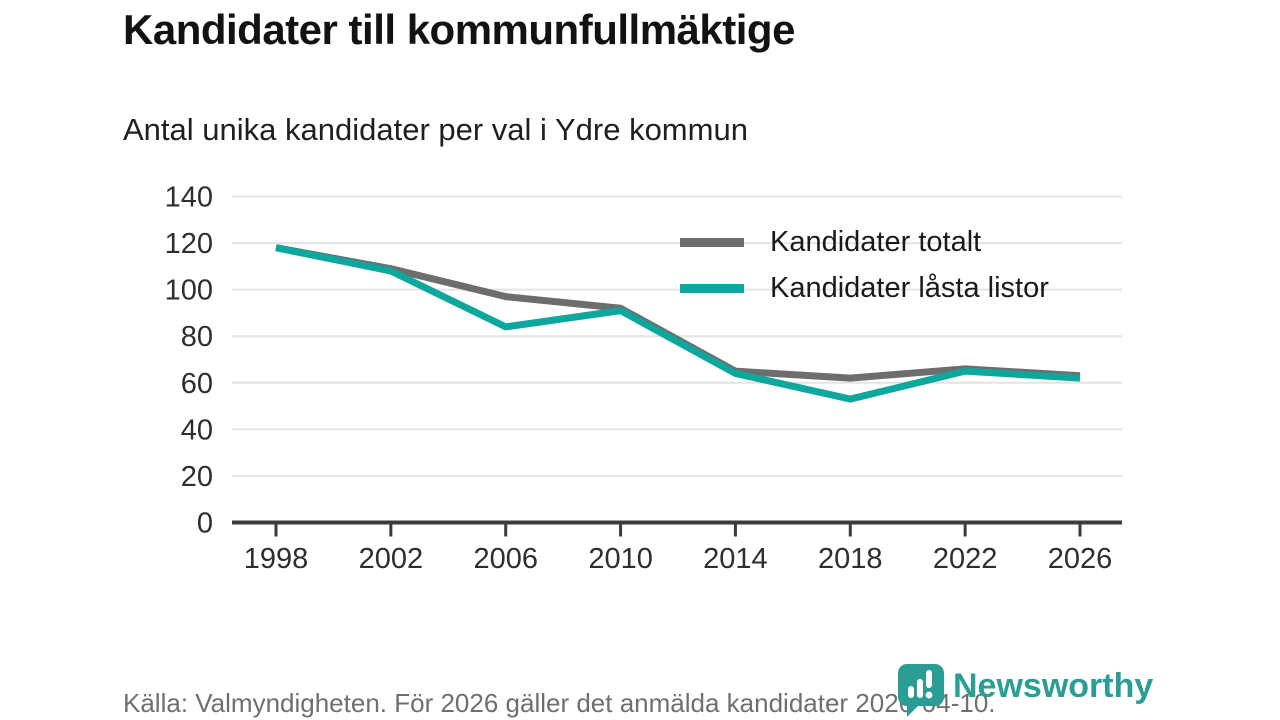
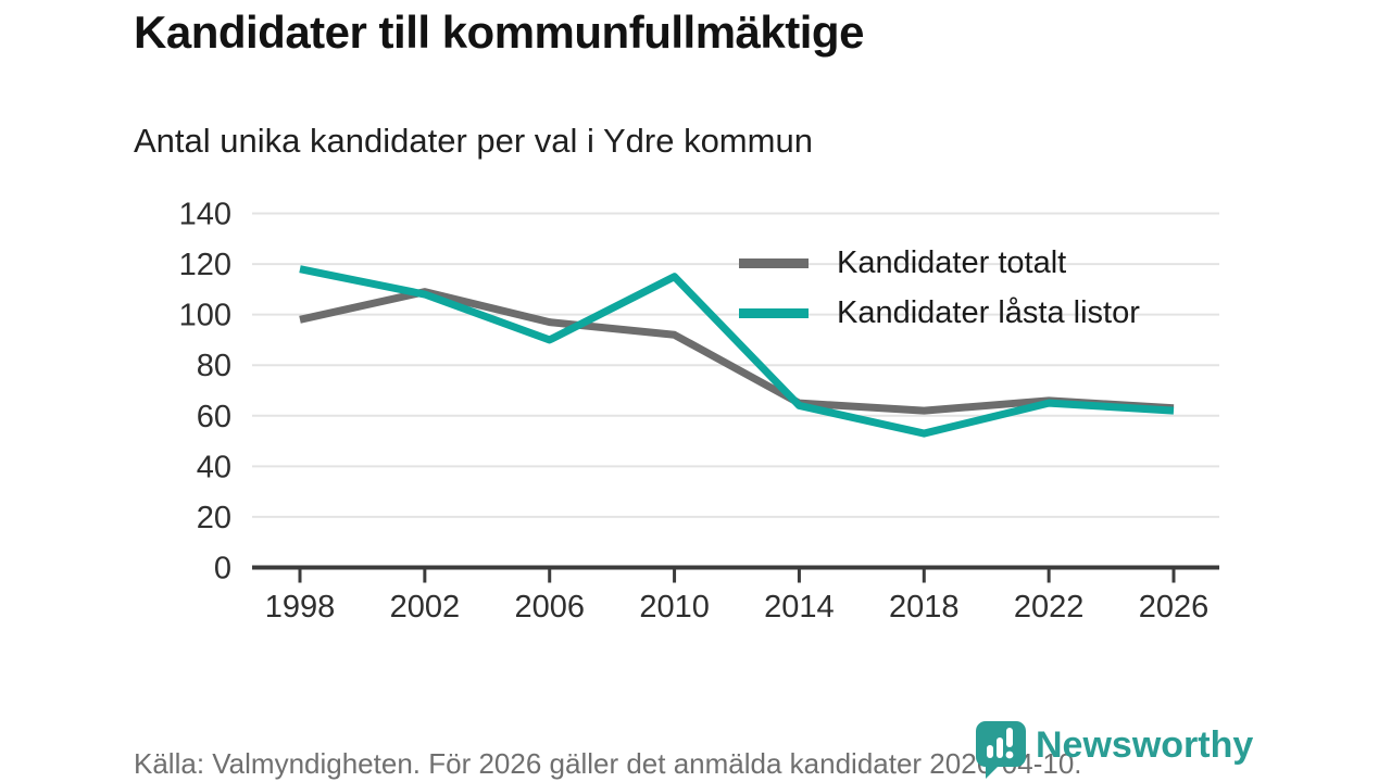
Kandidater totalt/1998: 118 -> 98
Kandidater låsta listor/2006: 84 -> 90
Kandidater låsta listor/2010: 91 -> 115
